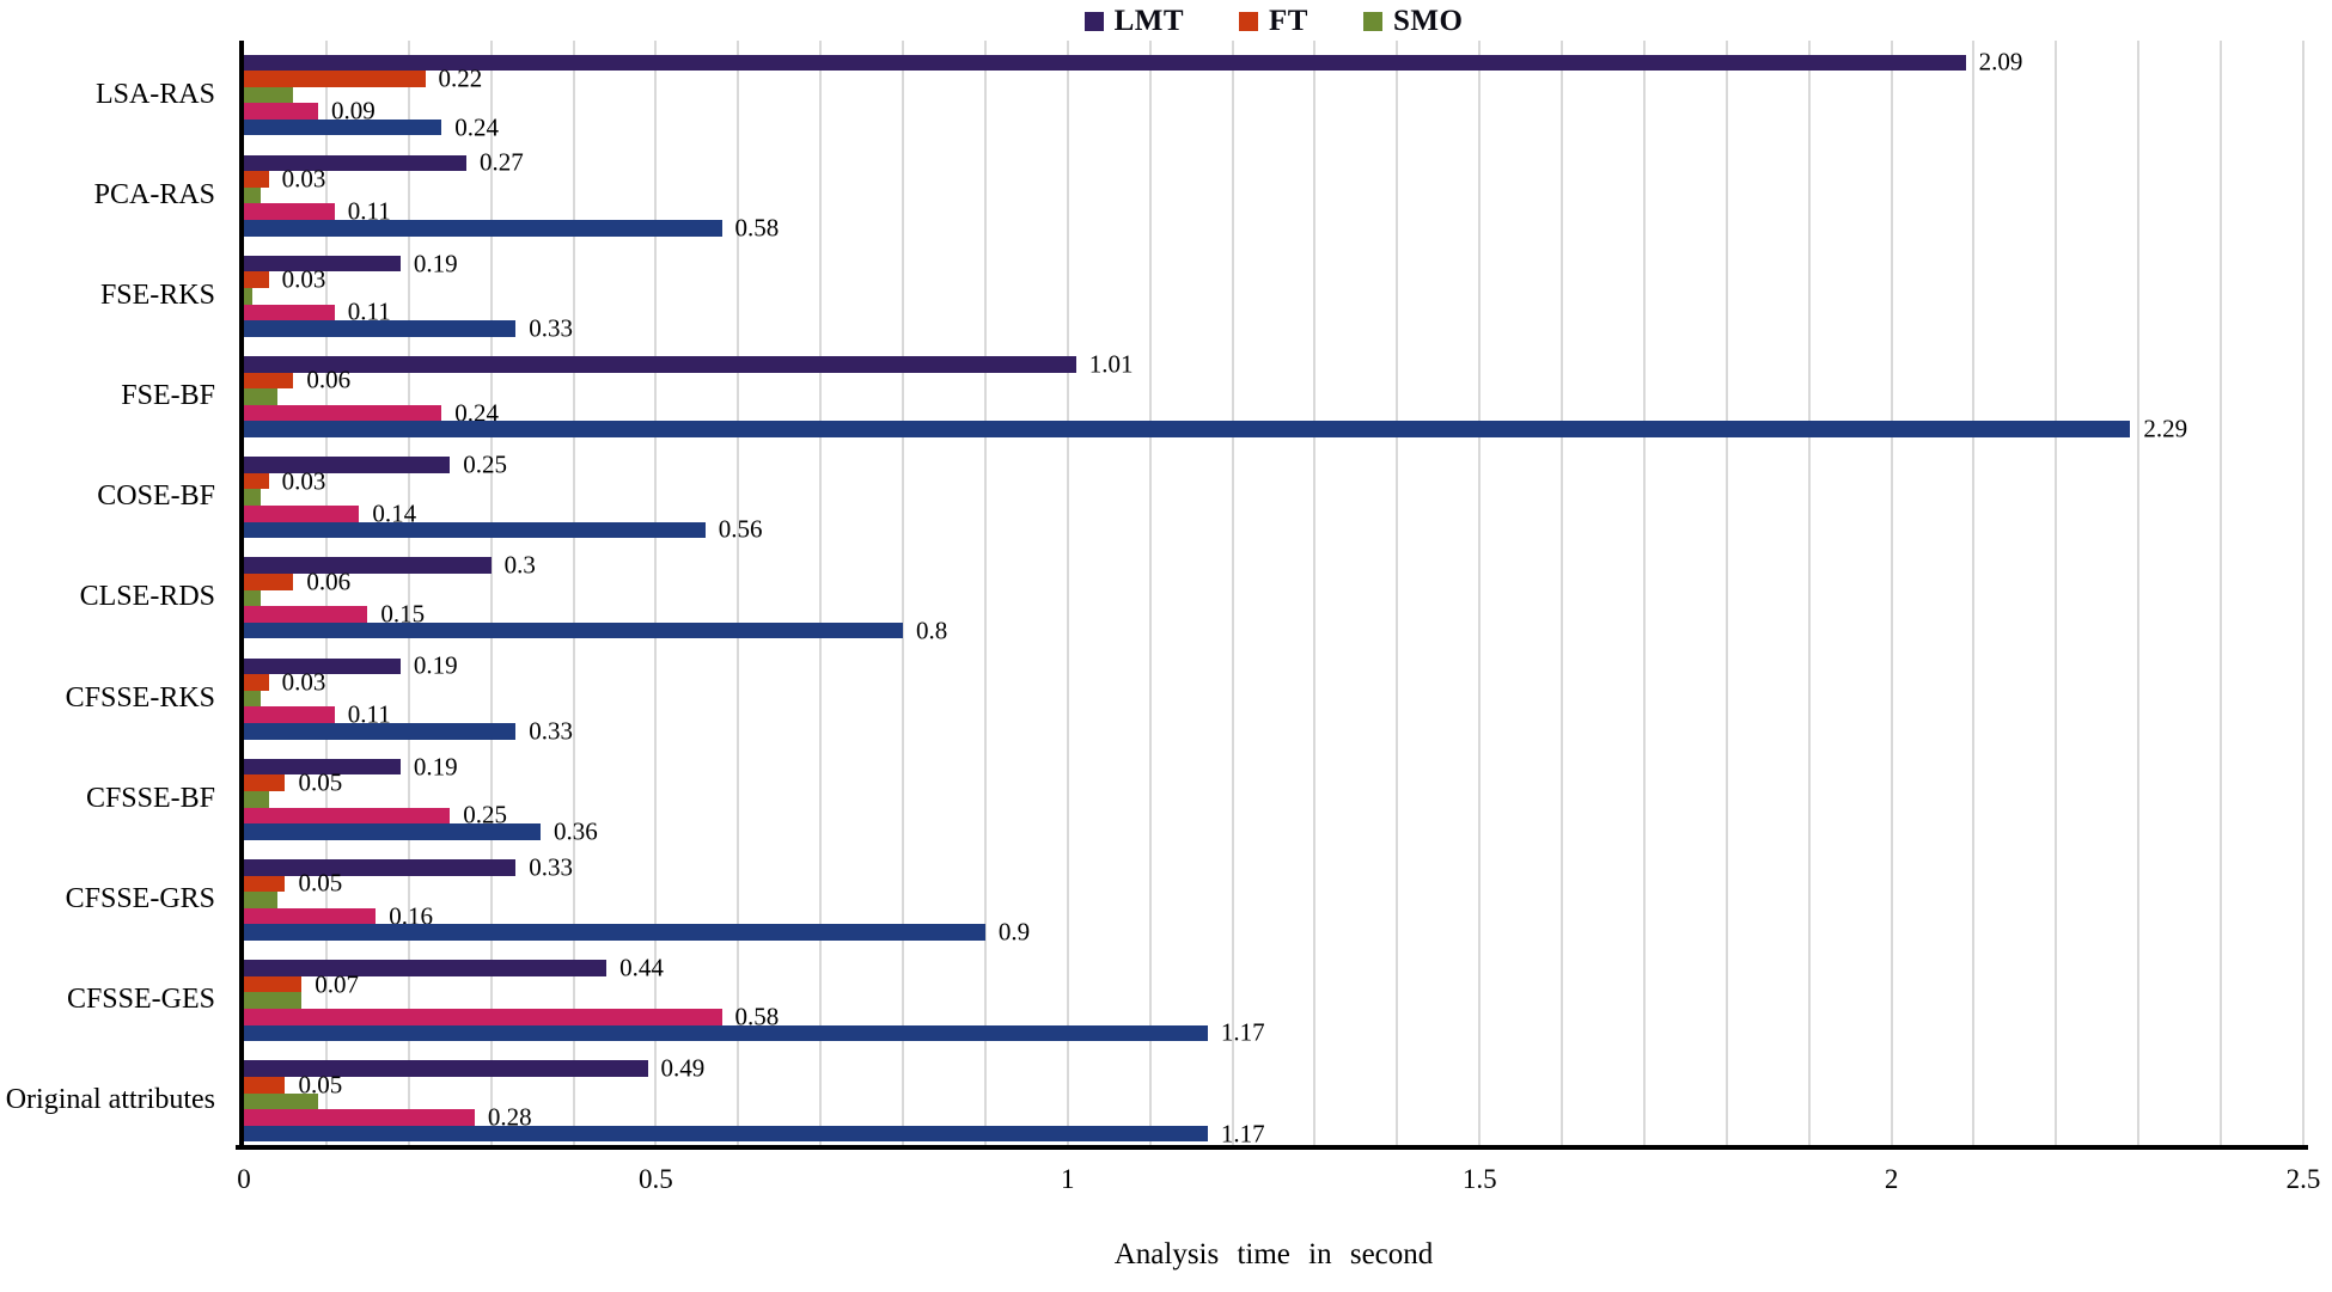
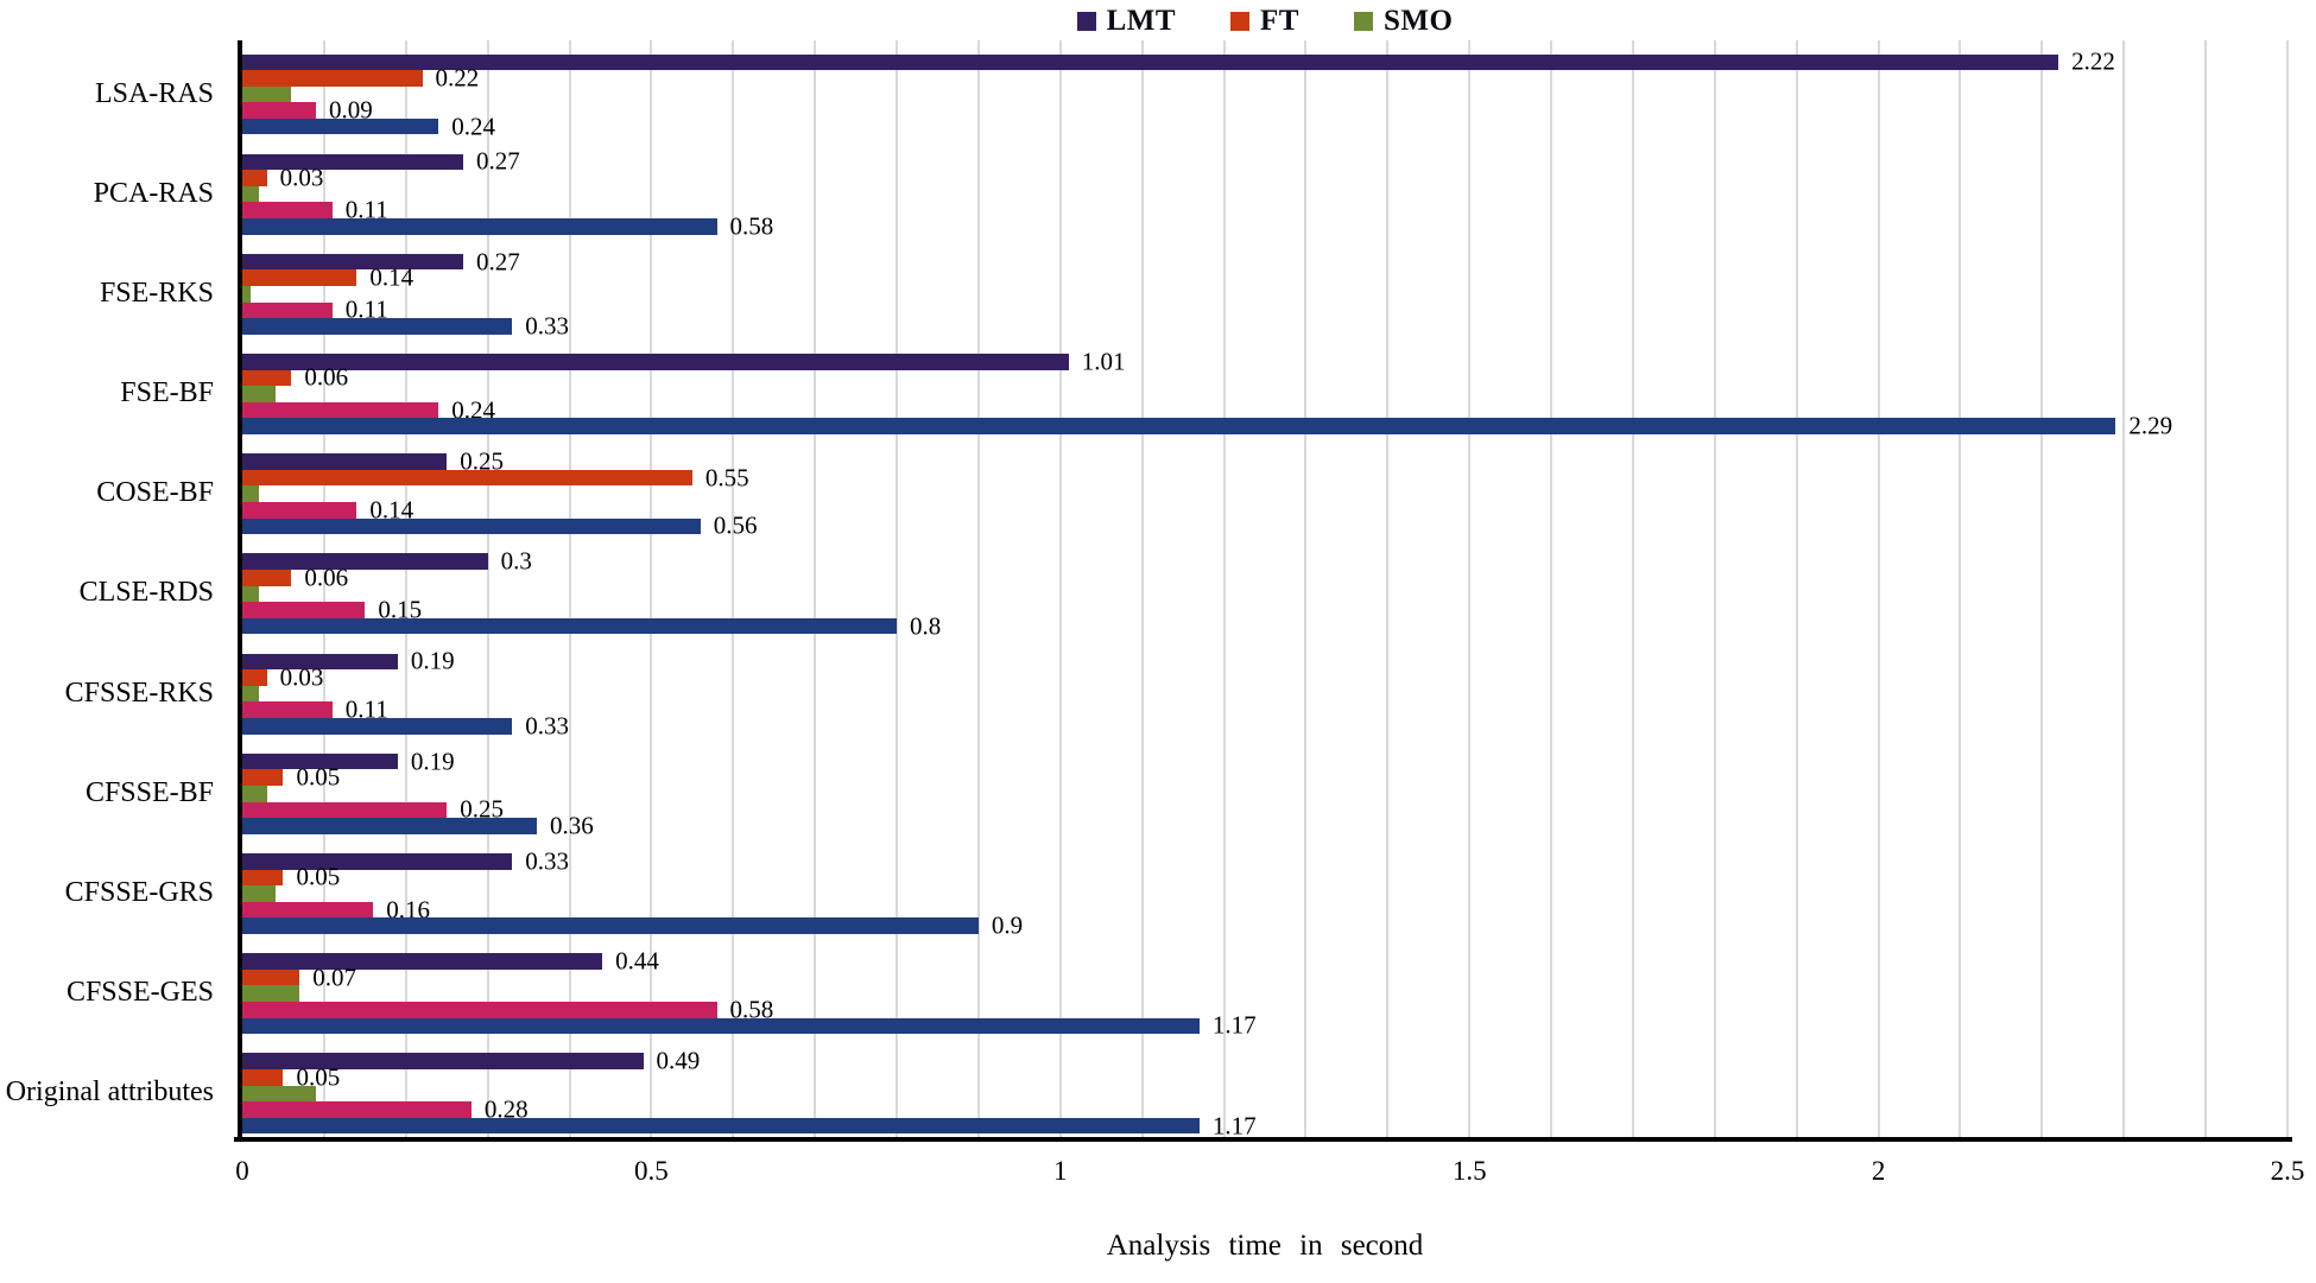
LMT/LSA-RAS: 2.09 -> 2.22
LMT/FSE-RKS: 0.19 -> 0.27
FT/FSE-RKS: 0.03 -> 0.14
FT/COSE-BF: 0.03 -> 0.55
